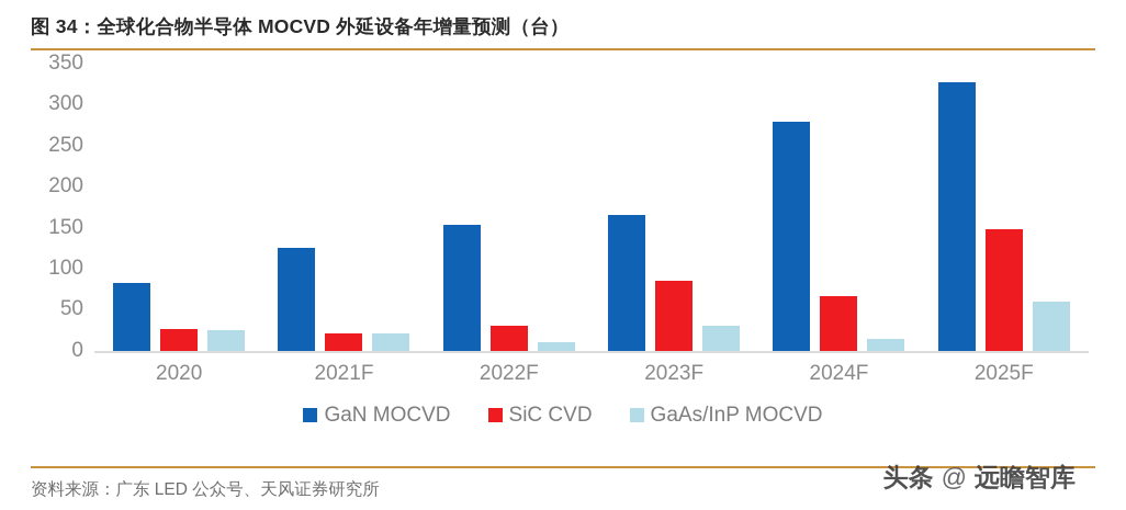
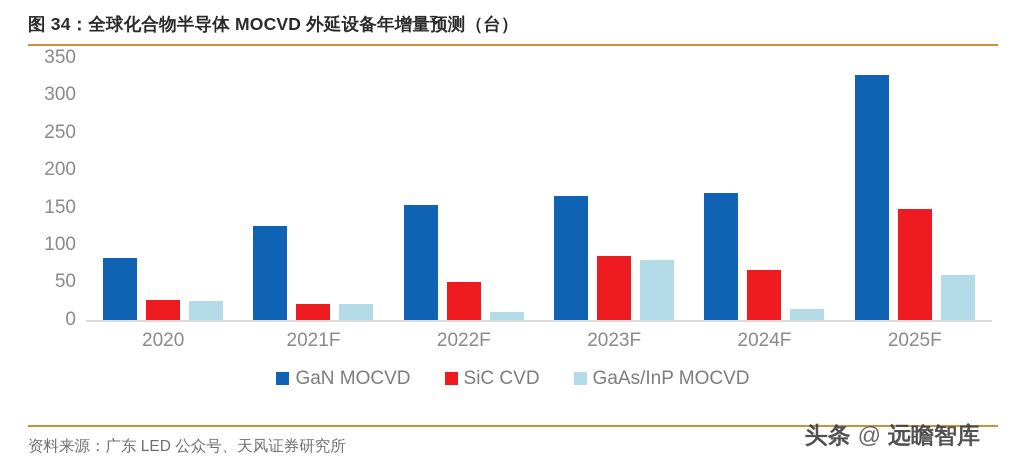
SiC CVD/2022F: 30 -> 50
GaAs/InP MOCVD/2023F: 30 -> 80
GaN MOCVD/2024F: 280 -> 170
